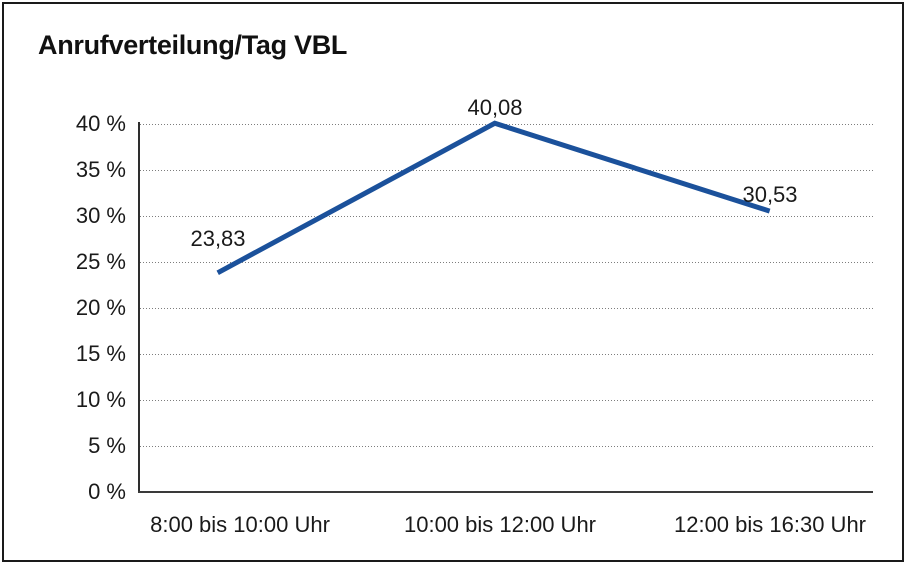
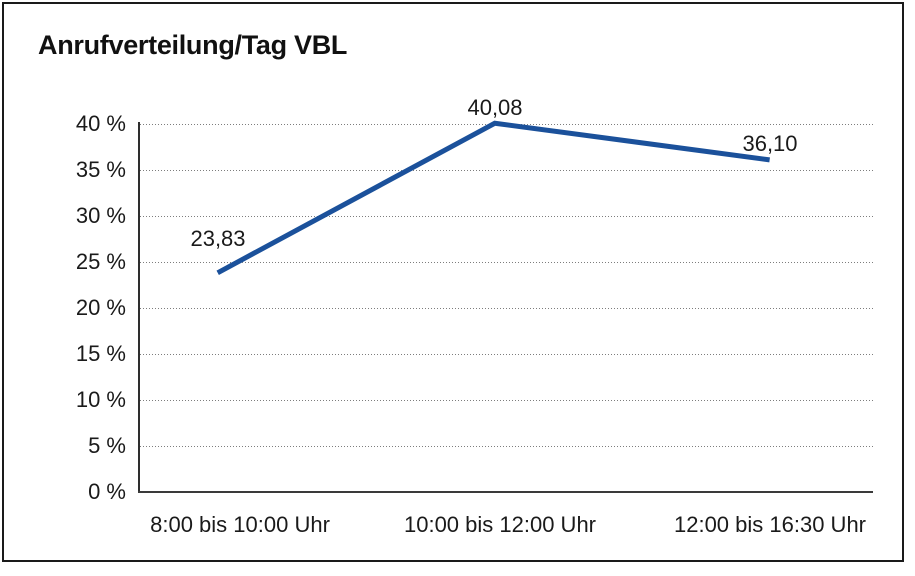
12:00 bis 16:30 Uhr: 30,53 -> 36,10
